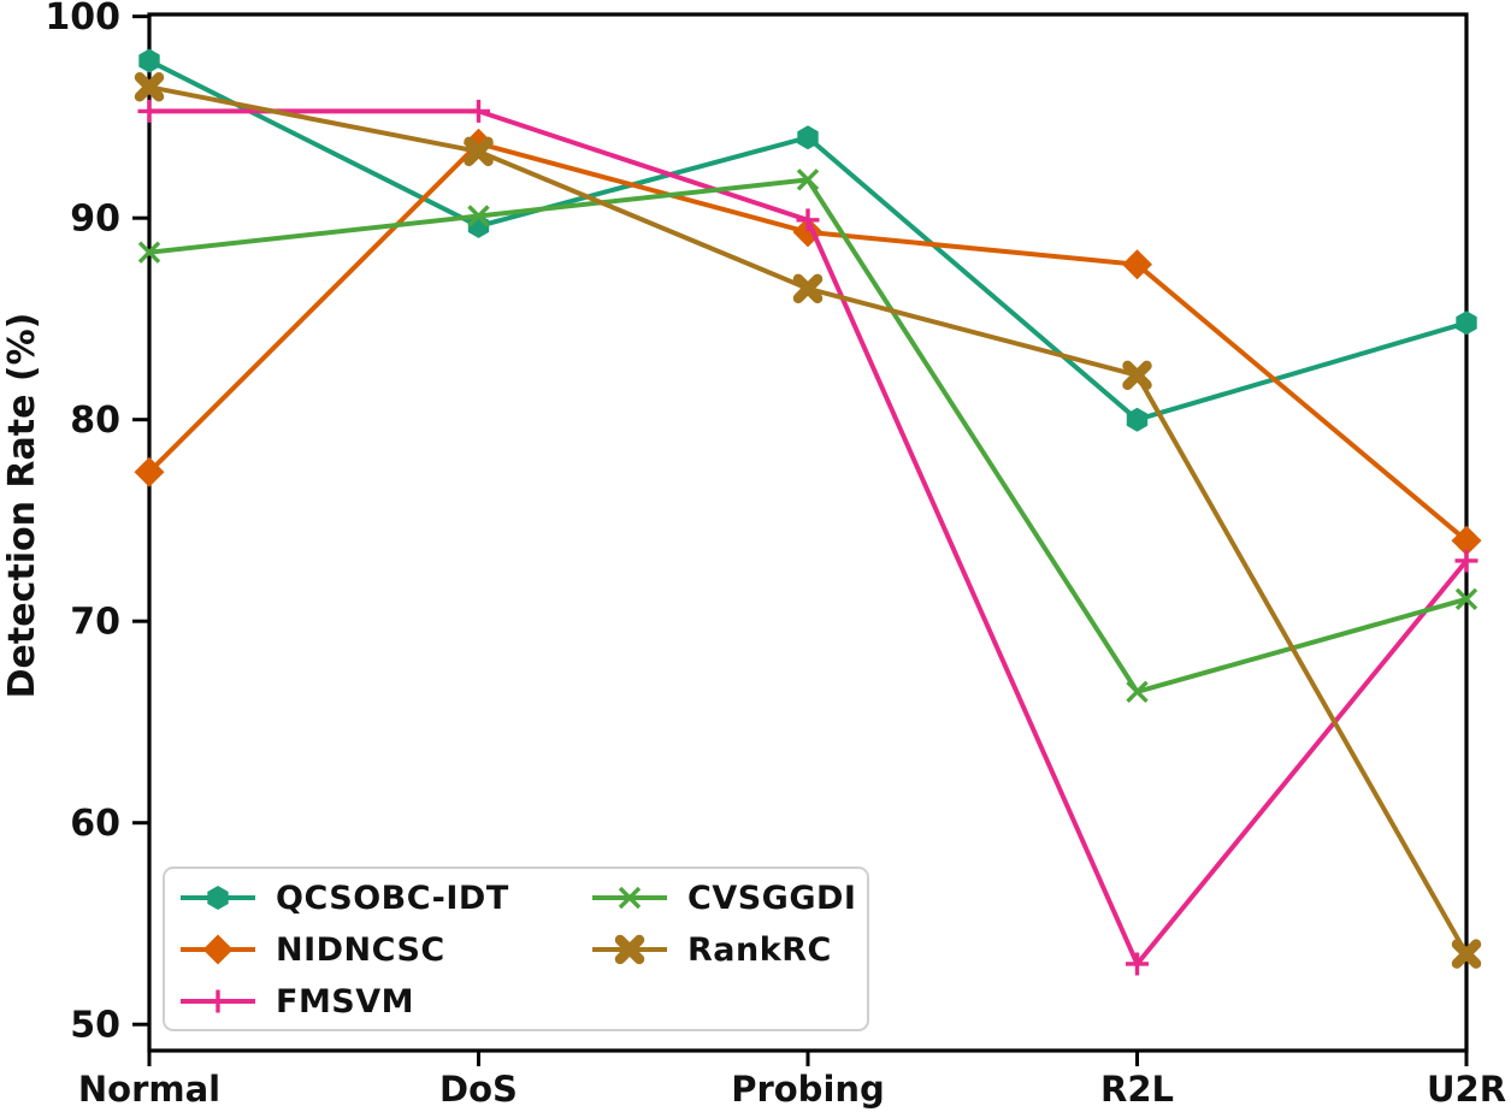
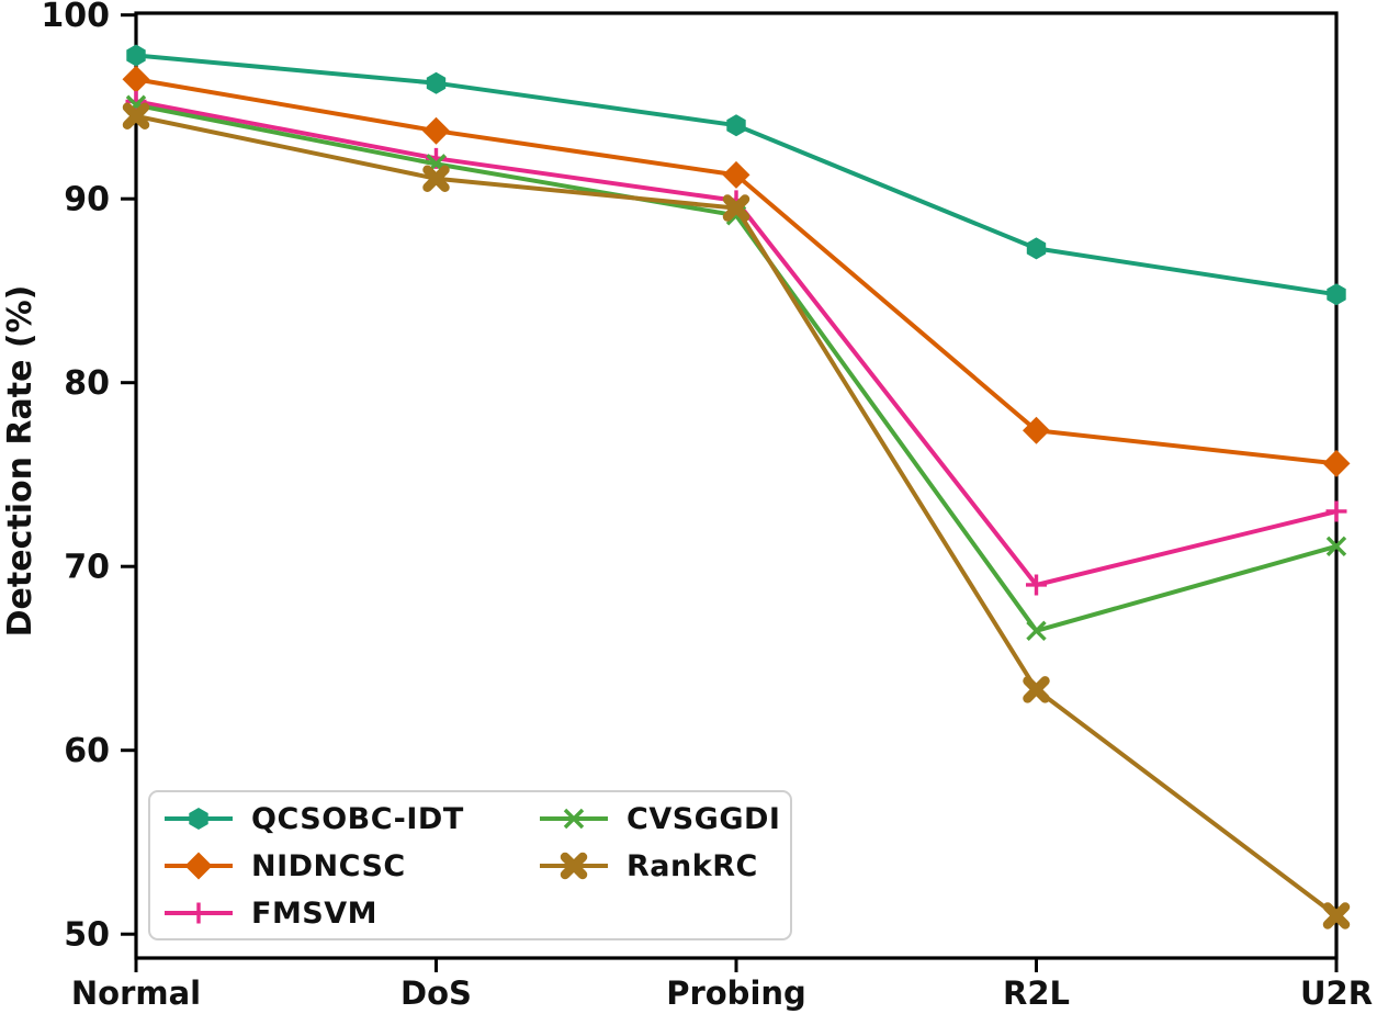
NIDNCSC/Normal: 77.4 -> 96.5
CVSGGDI/Normal: 88.3 -> 95.1
RankRC/Normal: 96.5 -> 94.5
QCSOBC-IDT/DoS: 89.6 -> 96.3
FMSVM/DoS: 95.3 -> 92.2
CVSGGDI/DoS: 90.1 -> 91.9
RankRC/DoS: 93.3 -> 91.1
NIDNCSC/Probing: 89.3 -> 91.3
CVSGGDI/Probing: 91.9 -> 89.1
RankRC/Probing: 86.5 -> 89.5
QCSOBC-IDT/R2L: 80.0 -> 87.3
NIDNCSC/R2L: 87.7 -> 77.4
FMSVM/R2L: 53.0 -> 69.0
RankRC/R2L: 82.2 -> 63.3
NIDNCSC/U2R: 74.0 -> 75.6
RankRC/U2R: 53.5 -> 51.0
